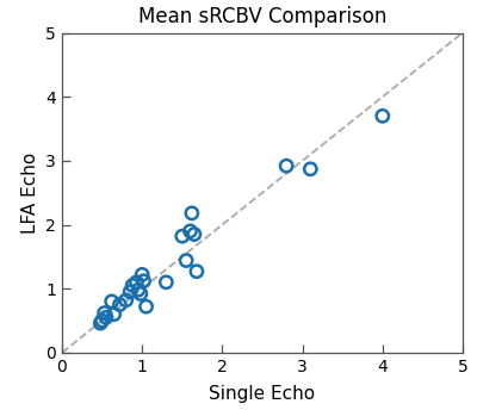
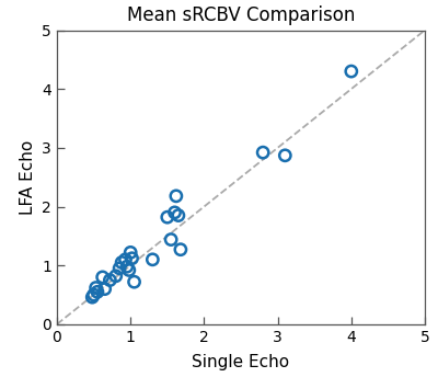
4: 3.70 -> 4.30
